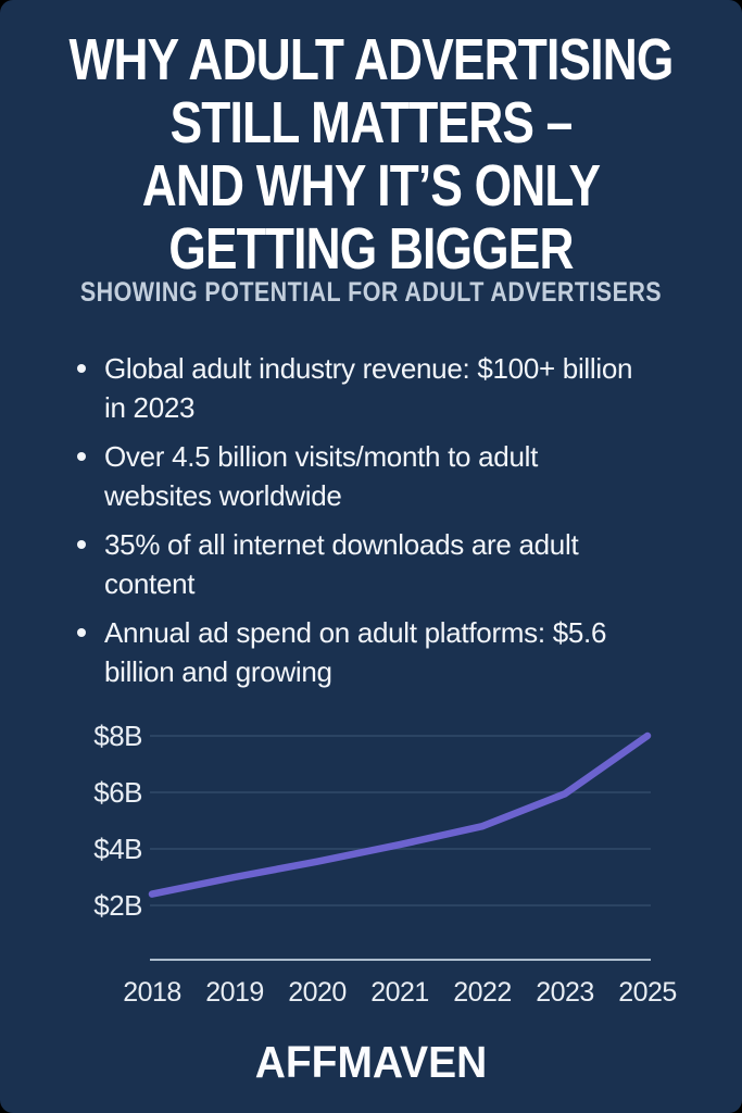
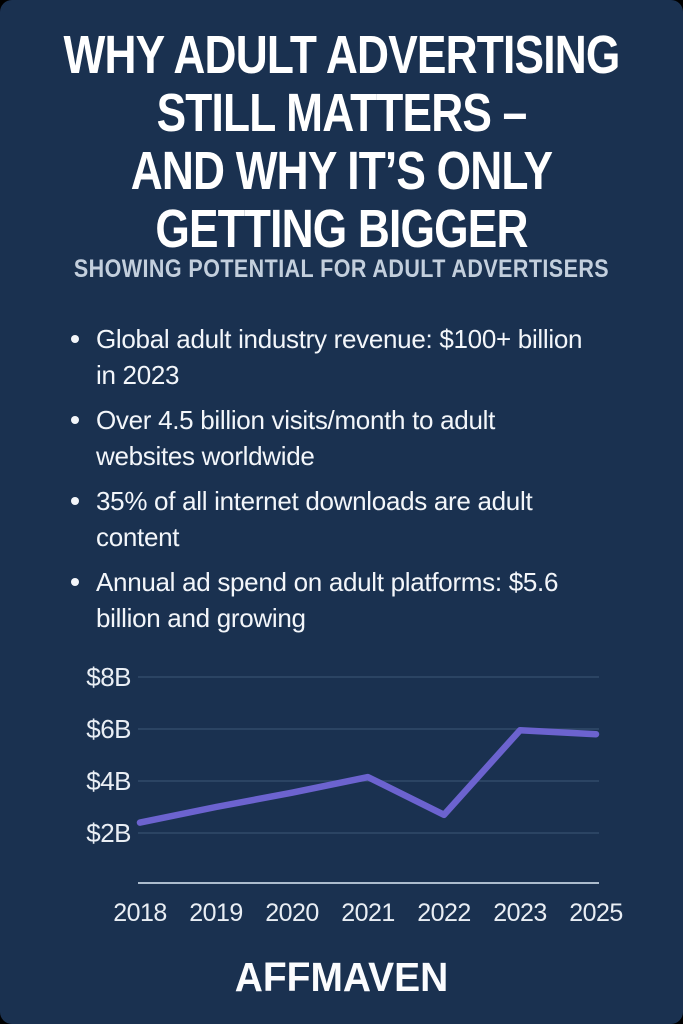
2022: $4.8B -> $2.7B
2025: $8.0B -> $5.8B
